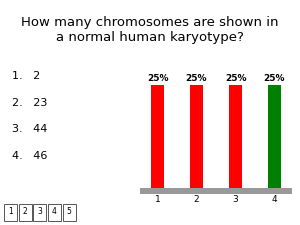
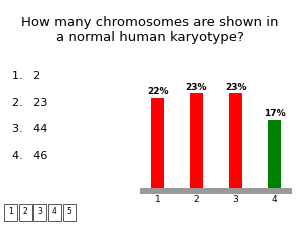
1: 25% -> 22%
2: 25% -> 23%
3: 25% -> 23%
4: 25% -> 17%
